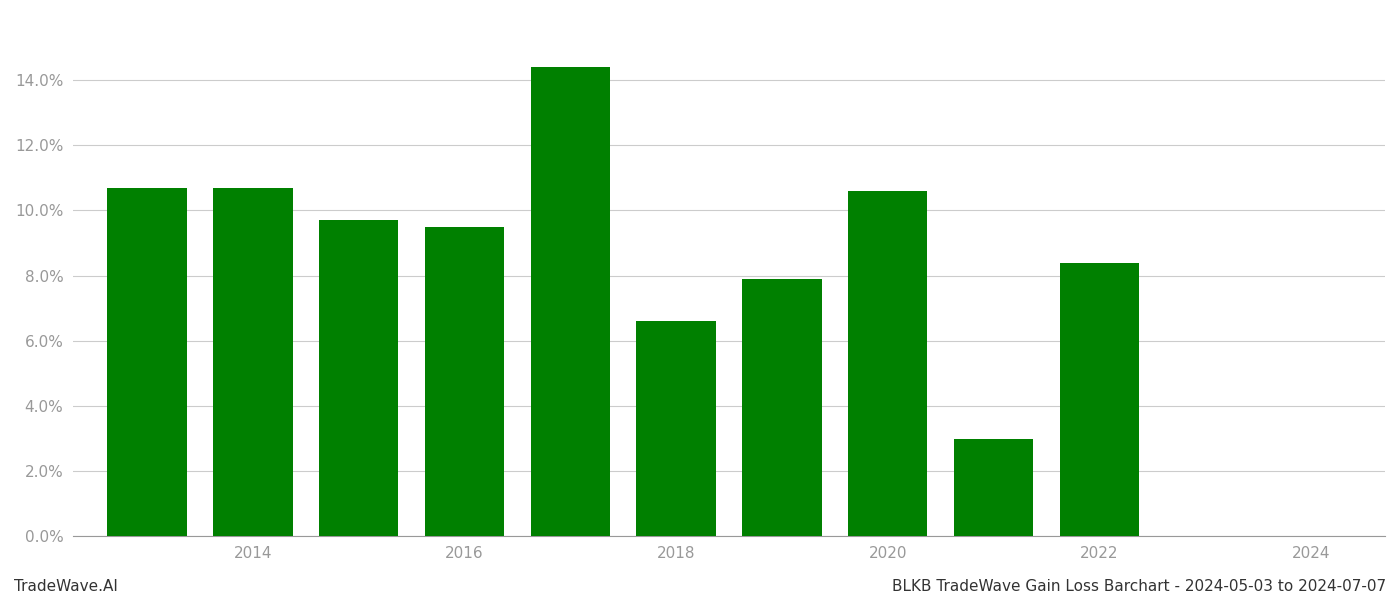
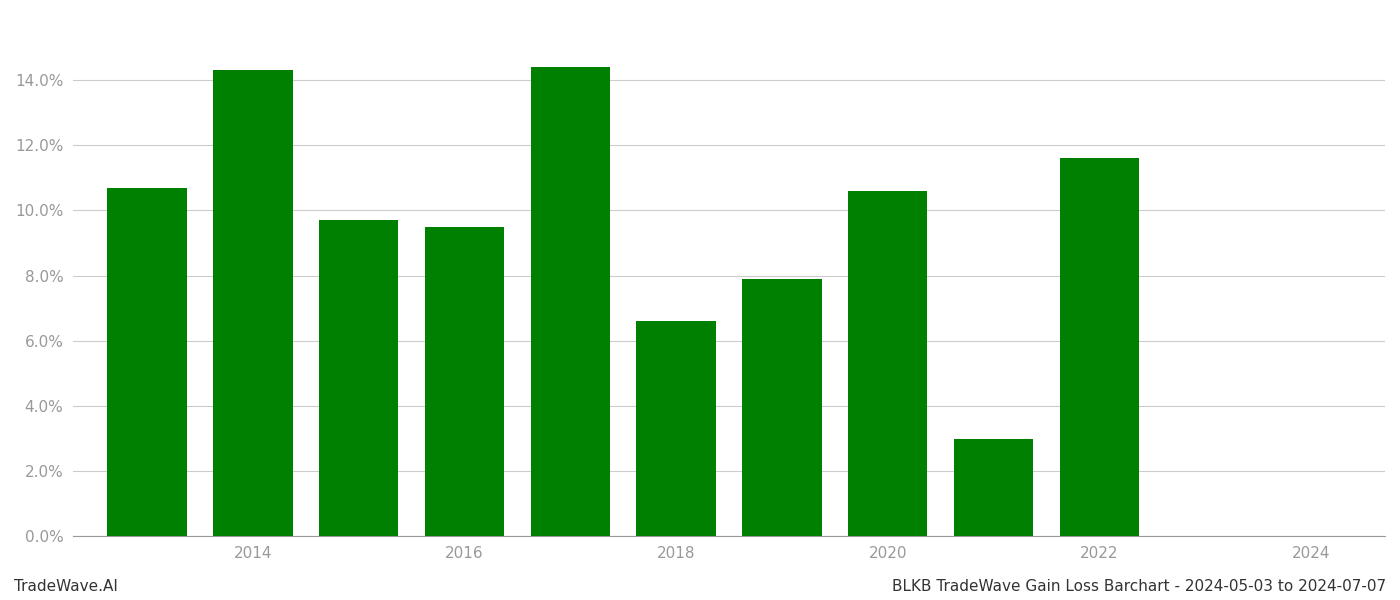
2014: 10.7% -> 14.3%
2022: 8.4% -> 11.6%
